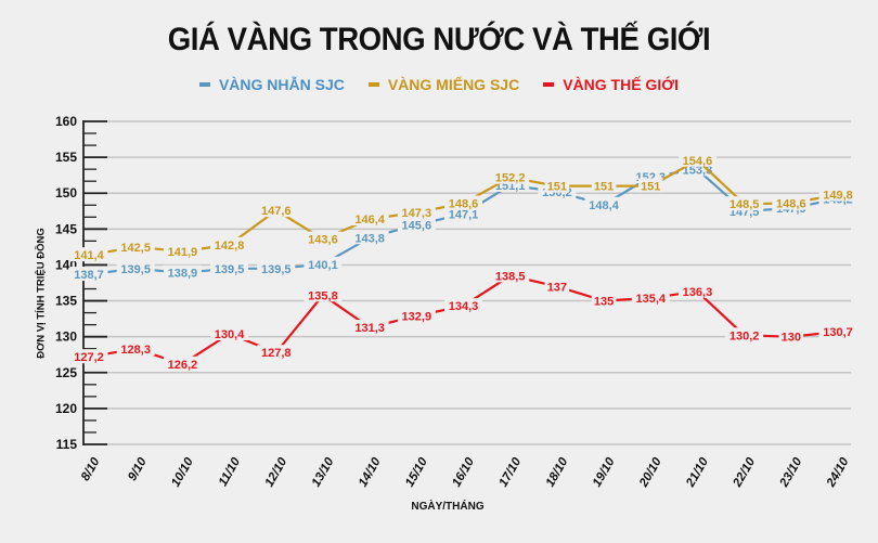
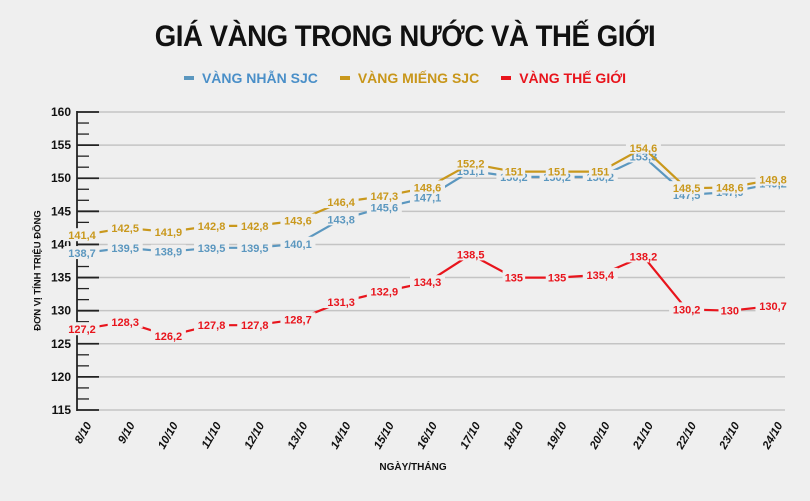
VÀNG THẾ GIỚI/11/10: 130,4 -> 127,8
VÀNG MIẾNG SJC/12/10: 147,6 -> 142,8
VÀNG THẾ GIỚI/13/10: 135,8 -> 128,7
VÀNG THẾ GIỚI/18/10: 137 -> 135
VÀNG NHẪN SJC/19/10: 148,4 -> 150,2
VÀNG NHẪN SJC/20/10: 152,3 -> 150,2
VÀNG THẾ GIỚI/21/10: 136,3 -> 138,2
